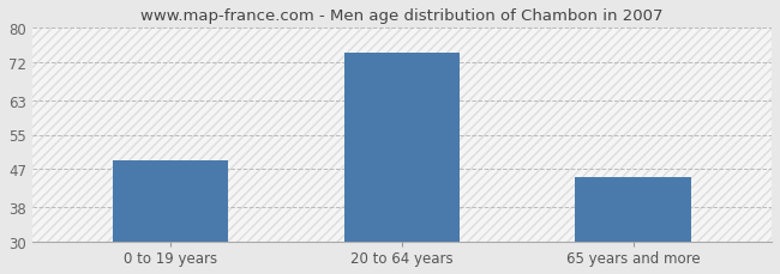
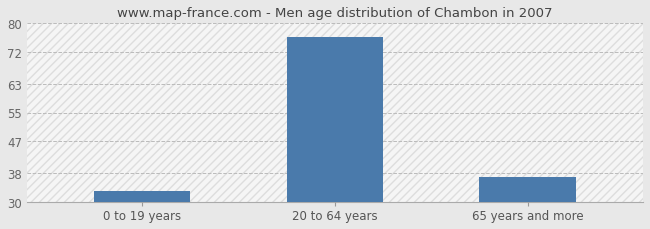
0 to 19 years: 49 -> 33
20 to 64 years: 74 -> 76
65 years and more: 45 -> 37
